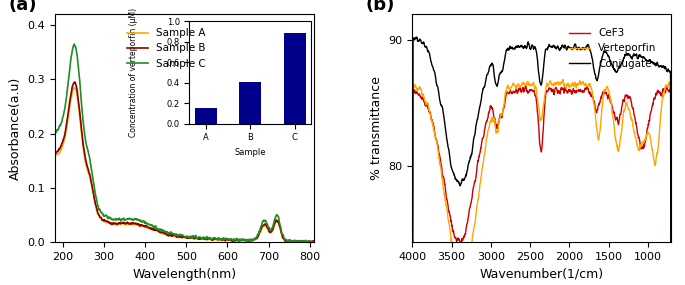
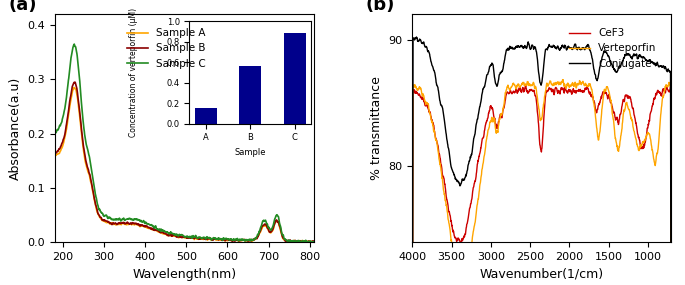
B: 0.41 -> 0.56
